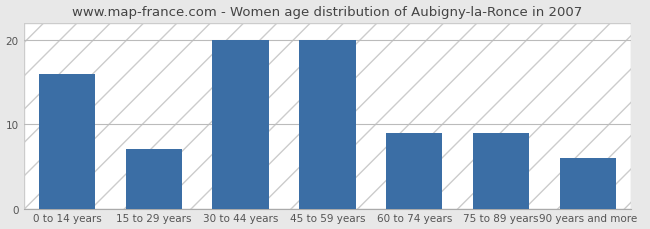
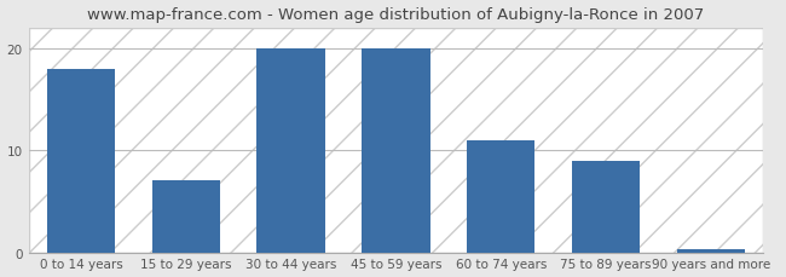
0 to 14 years: 16.0 -> 18.0
60 to 74 years: 9.0 -> 11.0
90 years and more: 6.0 -> 0.3
